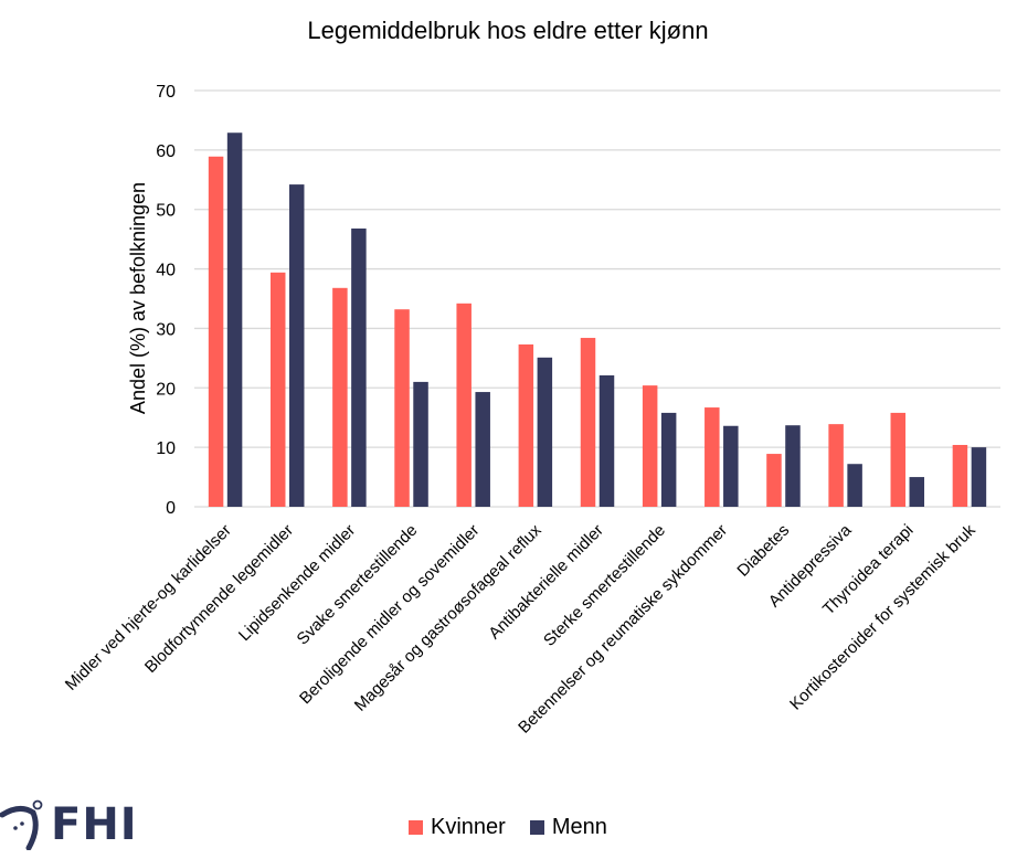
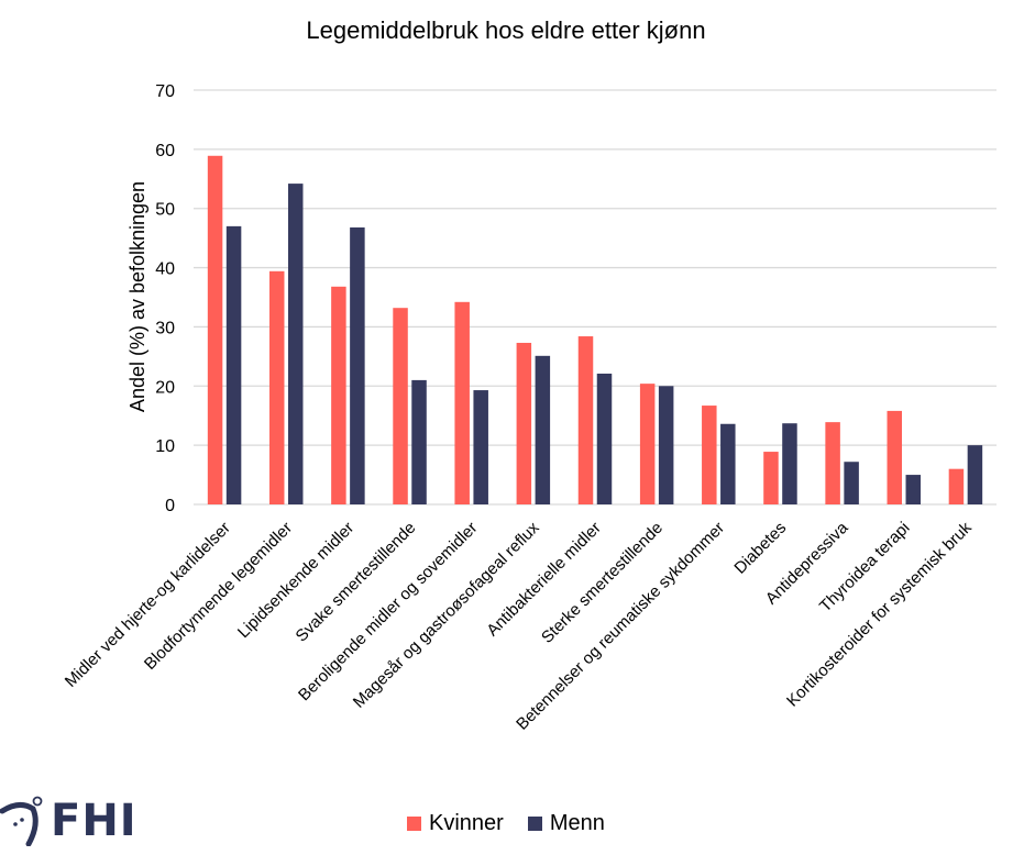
Menn/Midler ved hjerte-og karlidelser: 63 -> 47
Menn/Sterke smertestillende: 16 -> 20
Kvinner/Kortikosteroider for systemisk bruk: 10 -> 6
